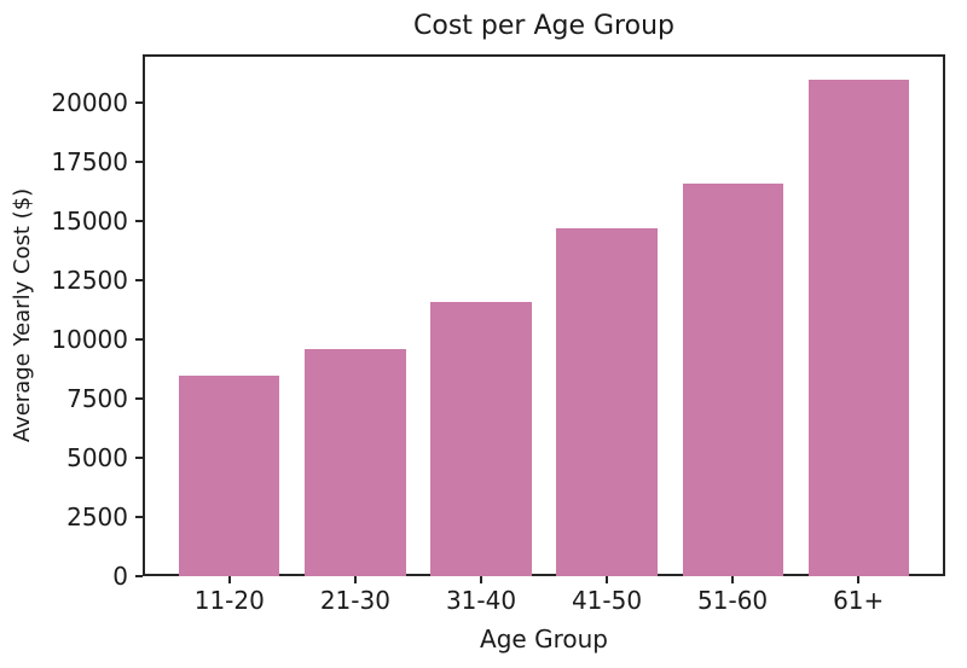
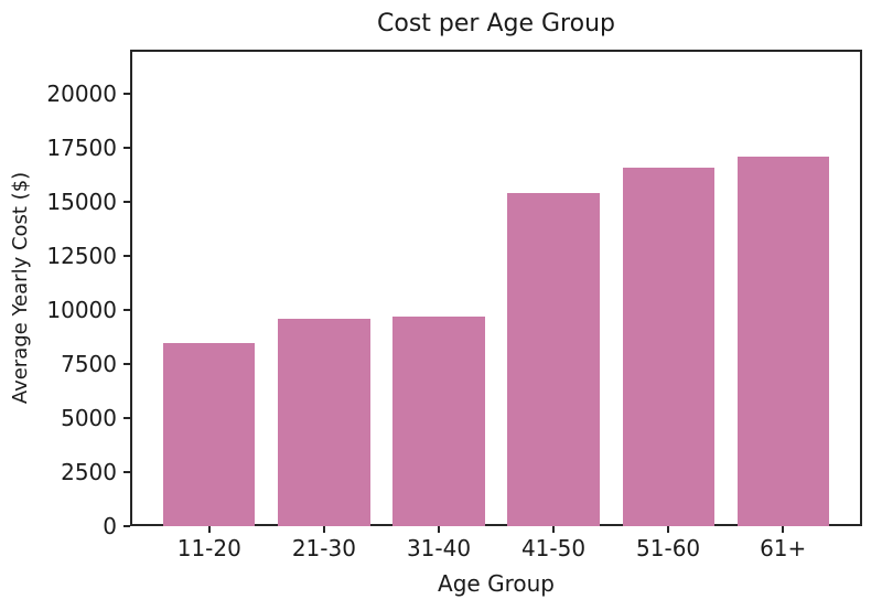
31-40: 11600 -> 9700
41-50: 14700 -> 15400
61+: 21000 -> 17100
